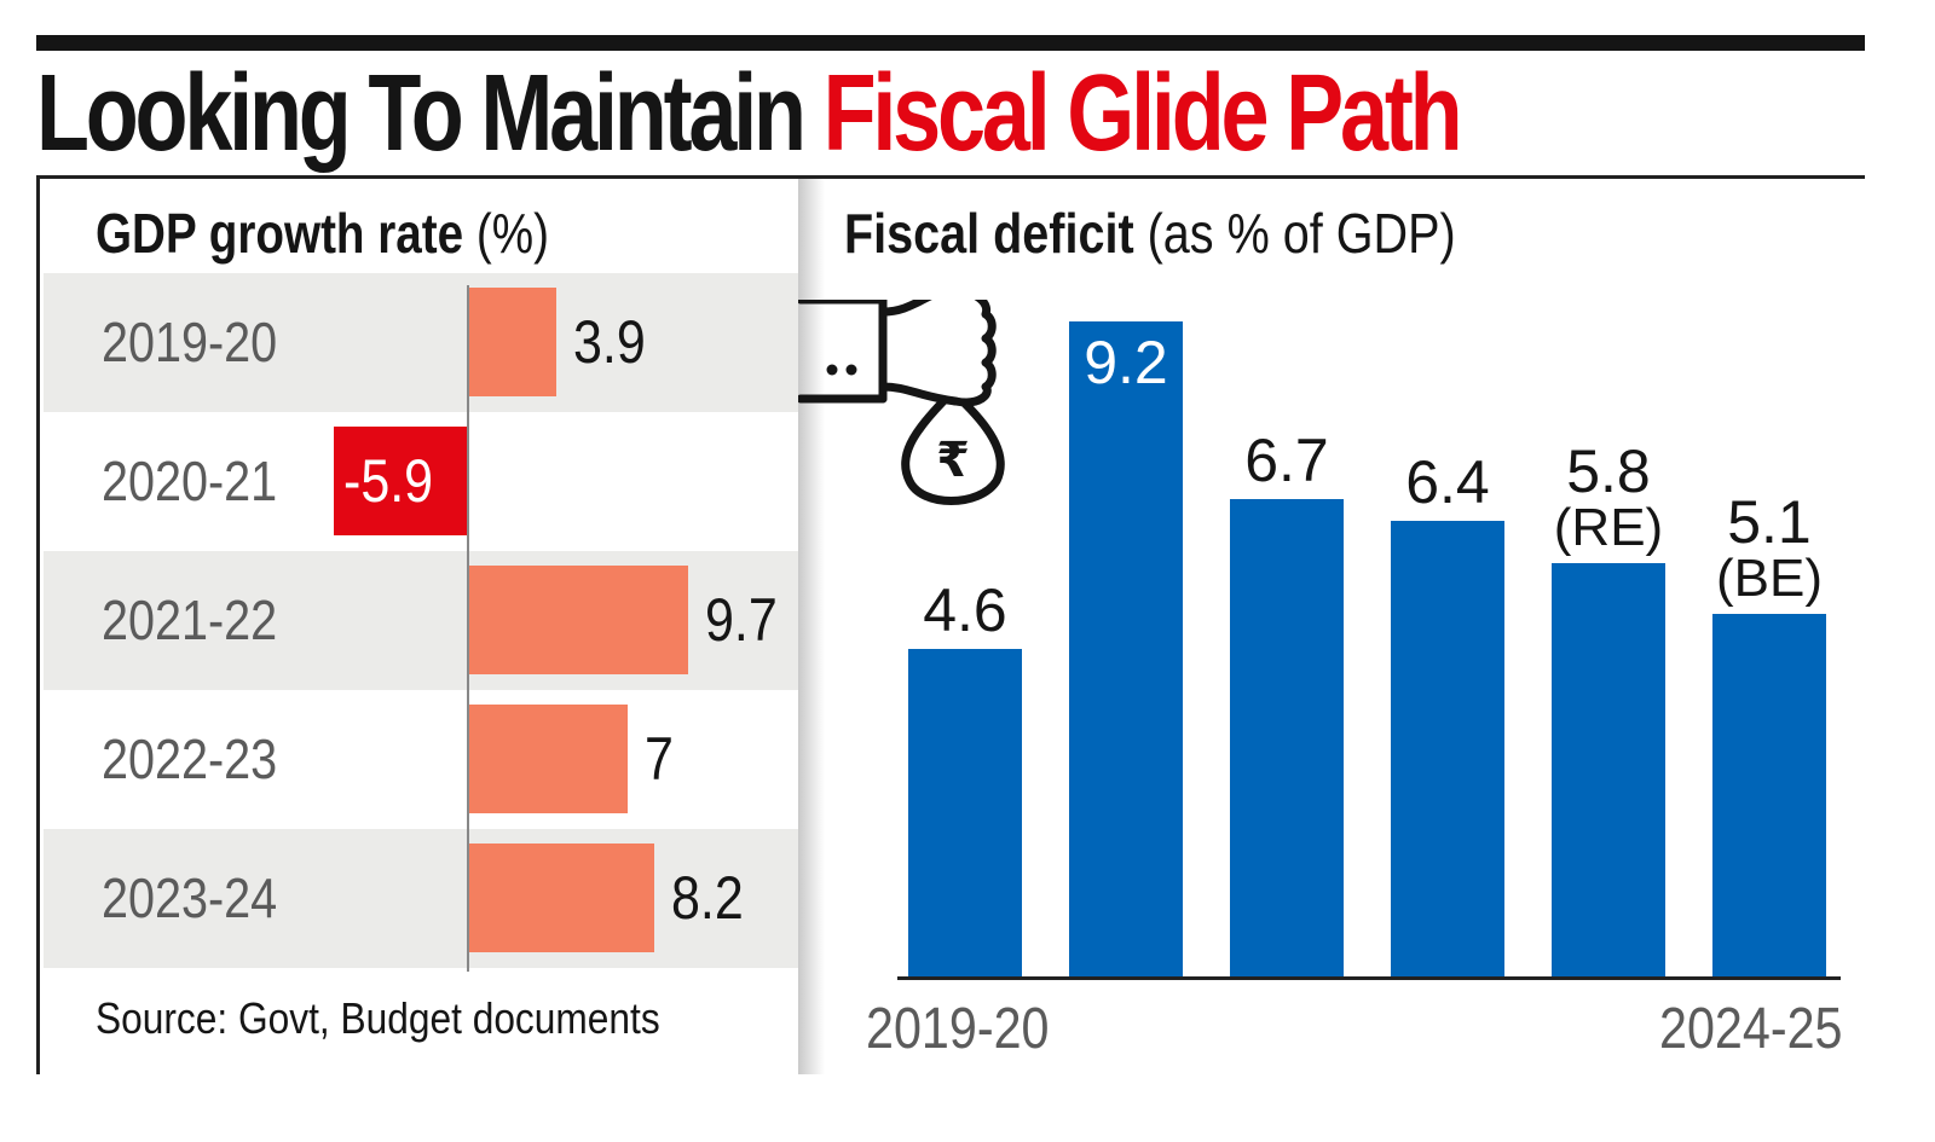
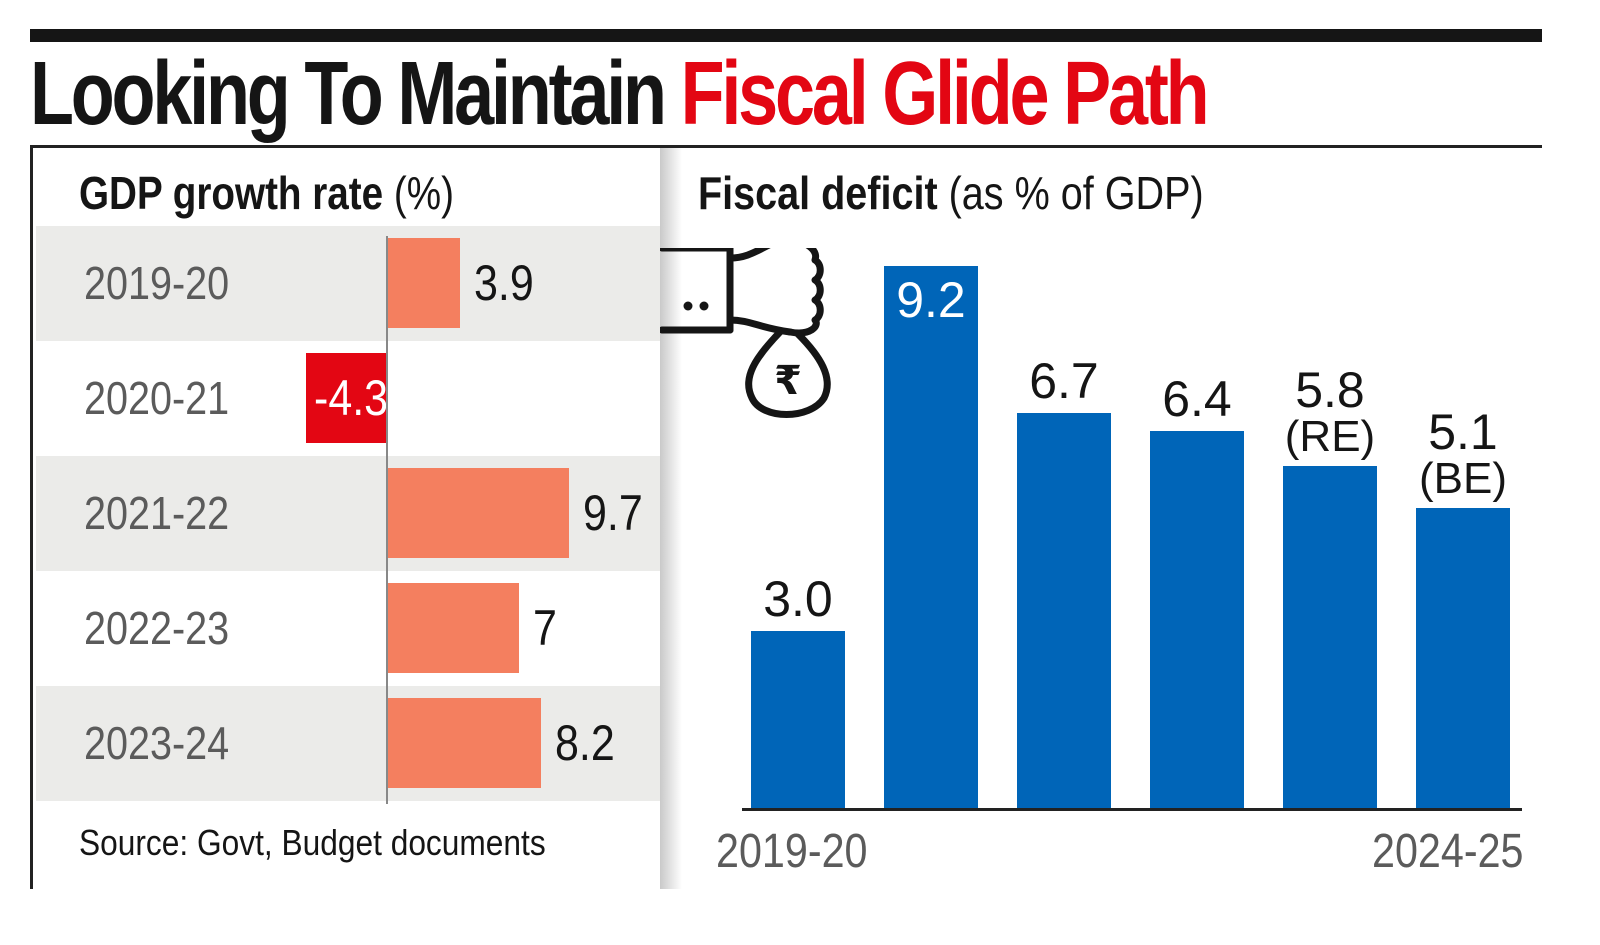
GDP growth rate/2020-21: -5.9 -> -4.3
Fiscal deficit/2019-20: 4.6 -> 3.0
